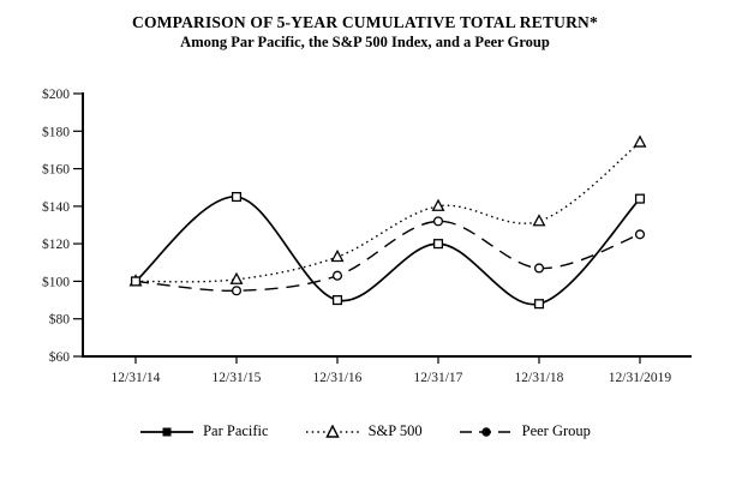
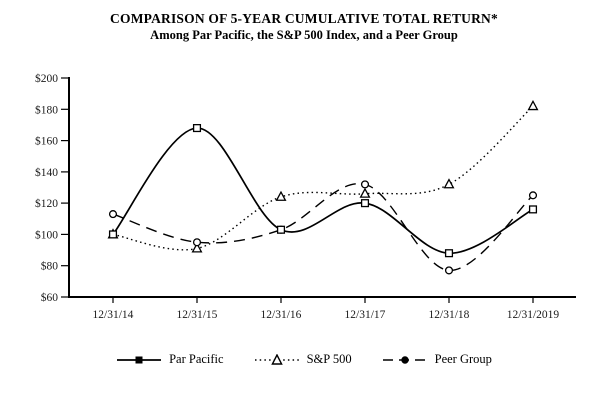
Peer Group/12/31/14: $100 -> $113
Par Pacific/12/31/15: $145 -> $168
S&P 500/12/31/15: $101 -> $91
Par Pacific/12/31/16: $90 -> $103
S&P 500/12/31/16: $113 -> $124
S&P 500/12/31/17: $140 -> $126
Peer Group/12/31/18: $107 -> $77
Par Pacific/12/31/2019: $144 -> $116
S&P 500/12/31/2019: $174 -> $182
